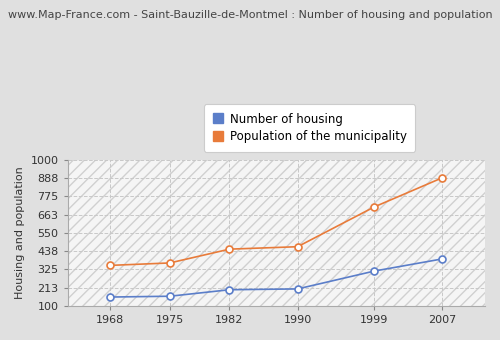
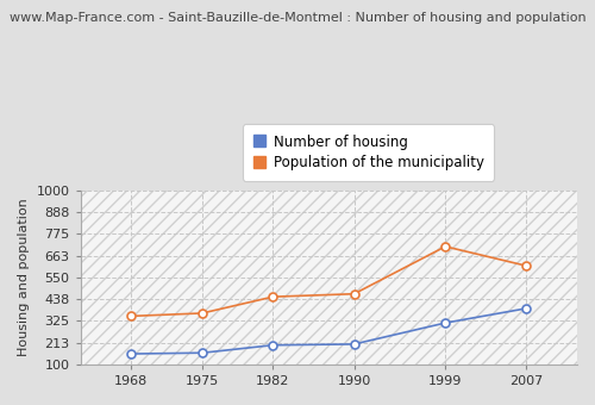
Population of the municipality/2007: 890 -> 610
